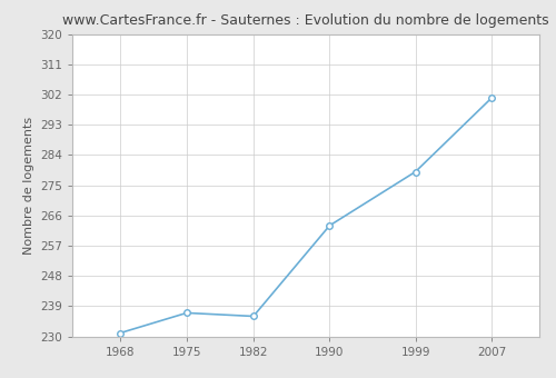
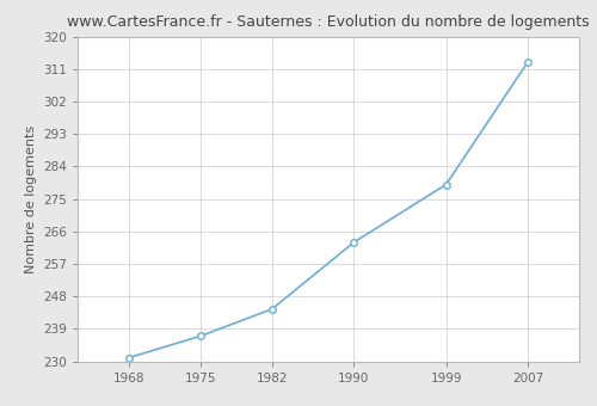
1982: 236.0 -> 244.5
2007: 301.0 -> 313.0
